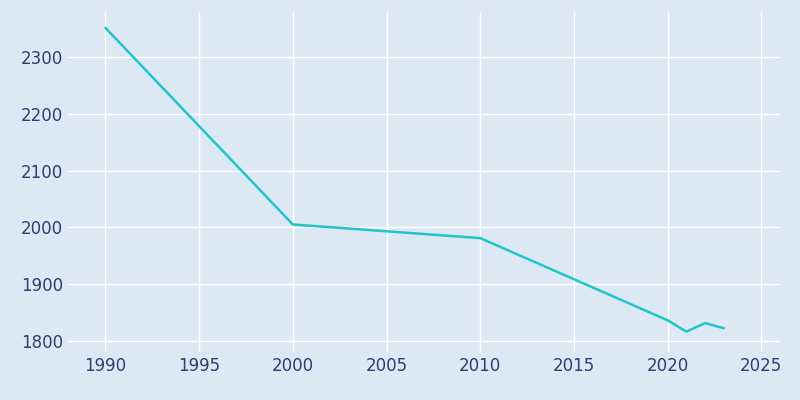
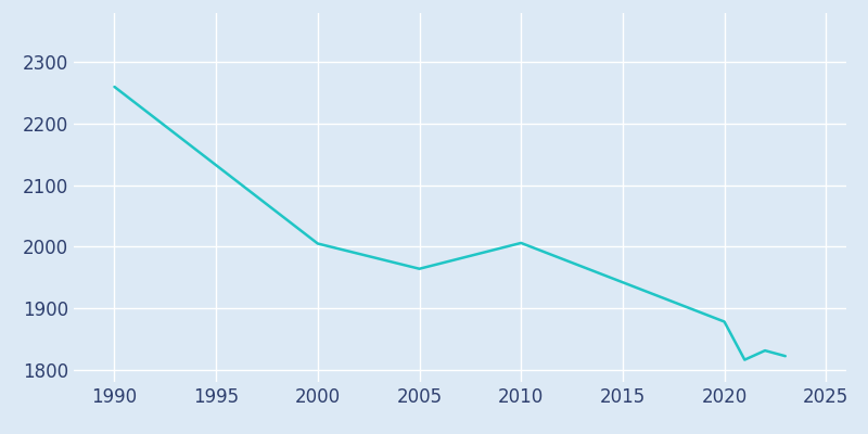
1990: 2352 -> 2260
2005: 1993 -> 1964
2010: 1981 -> 2006
2020: 1836 -> 1878
